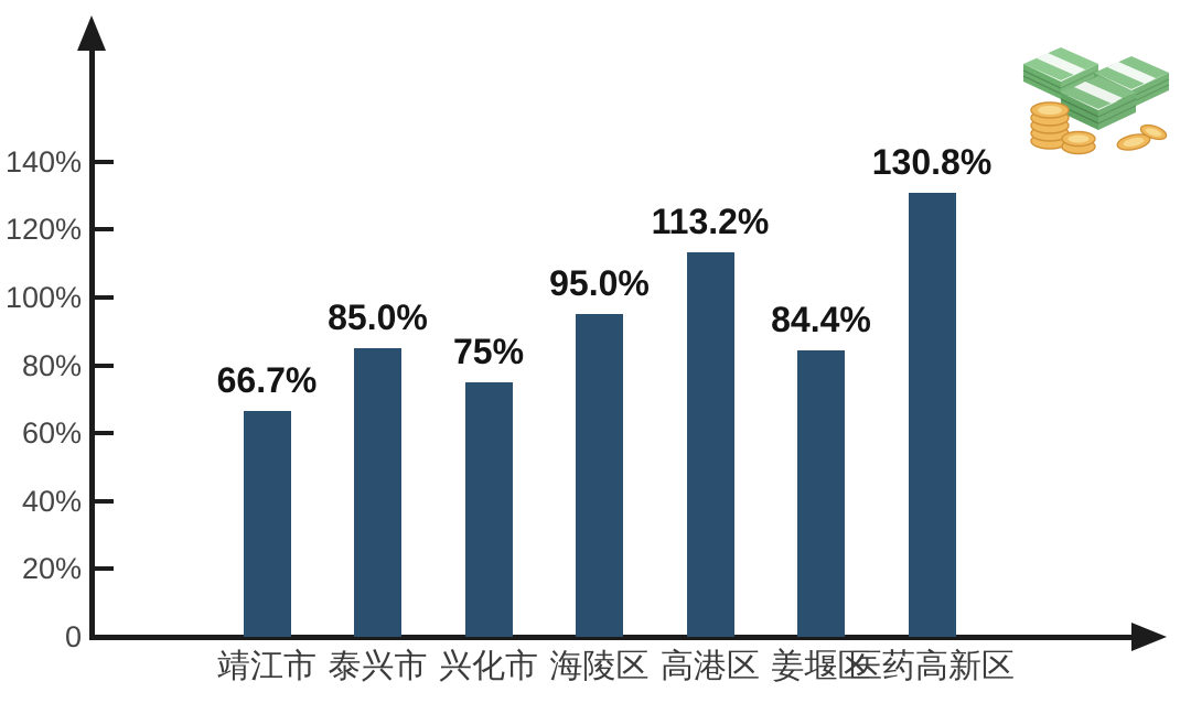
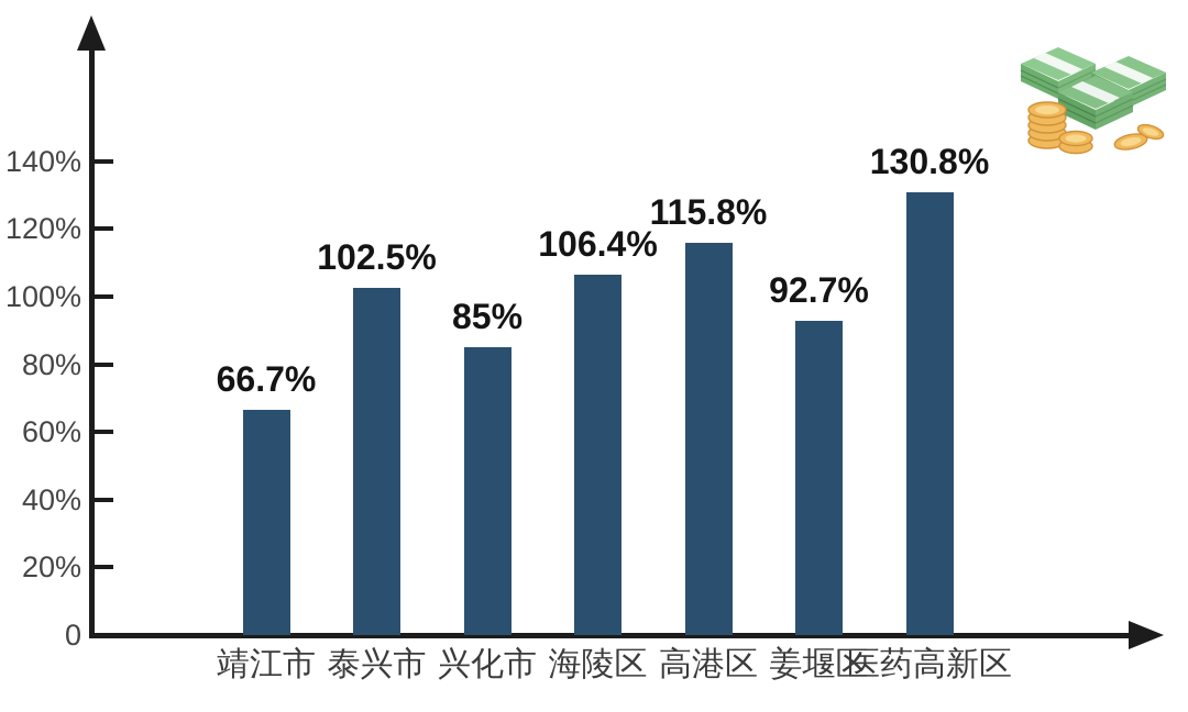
泰兴市: 85.0% -> 102.5%
兴化市: 75% -> 85%
海陵区: 95.0% -> 106.4%
高港区: 113.2% -> 115.8%
姜堰区: 84.4% -> 92.7%
